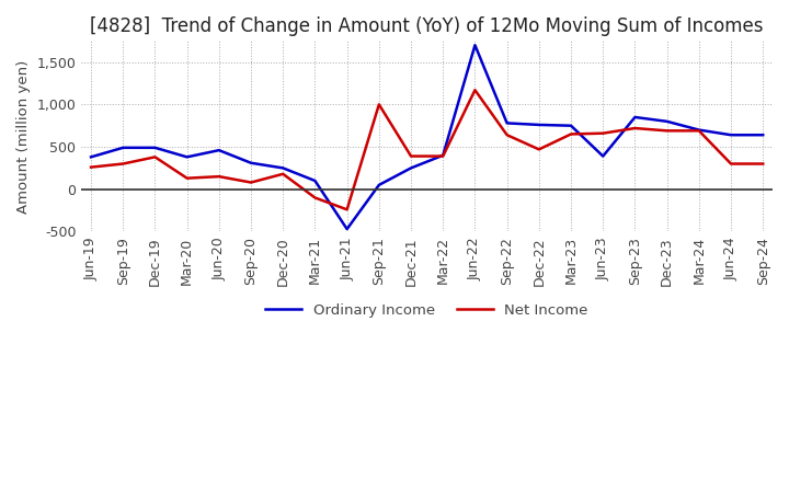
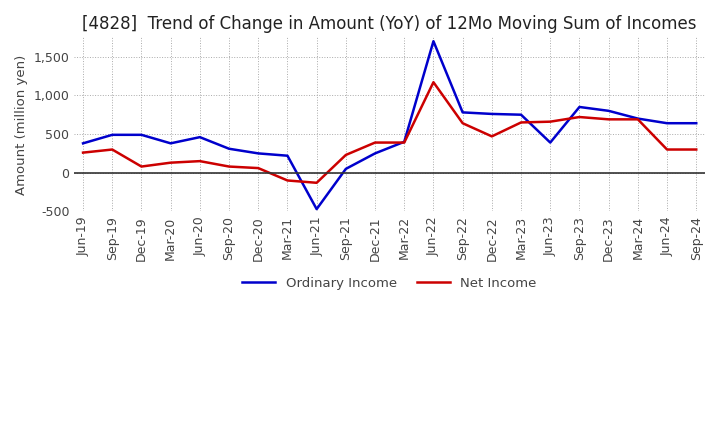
Net Income/Dec-19: 380 -> 80
Net Income/Dec-20: 180 -> 60
Ordinary Income/Mar-21: 100 -> 220
Net Income/Jun-21: -240 -> -130
Net Income/Sep-21: 1,000 -> 230
